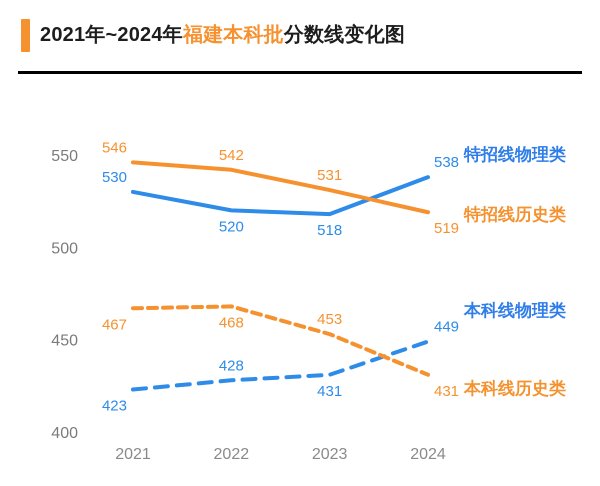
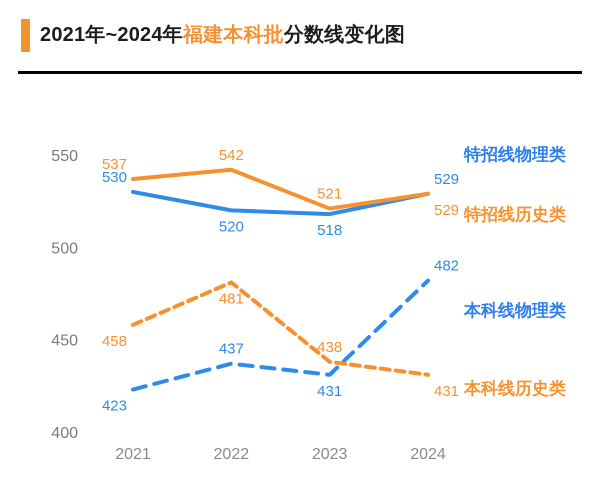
特招线历史类/2021: 546 -> 537
本科线历史类/2021: 467 -> 458
本科线物理类/2022: 428 -> 437
本科线历史类/2022: 468 -> 481
特招线历史类/2023: 531 -> 521
本科线历史类/2023: 453 -> 438
特招线物理类/2024: 538 -> 529
特招线历史类/2024: 519 -> 529
本科线物理类/2024: 449 -> 482
